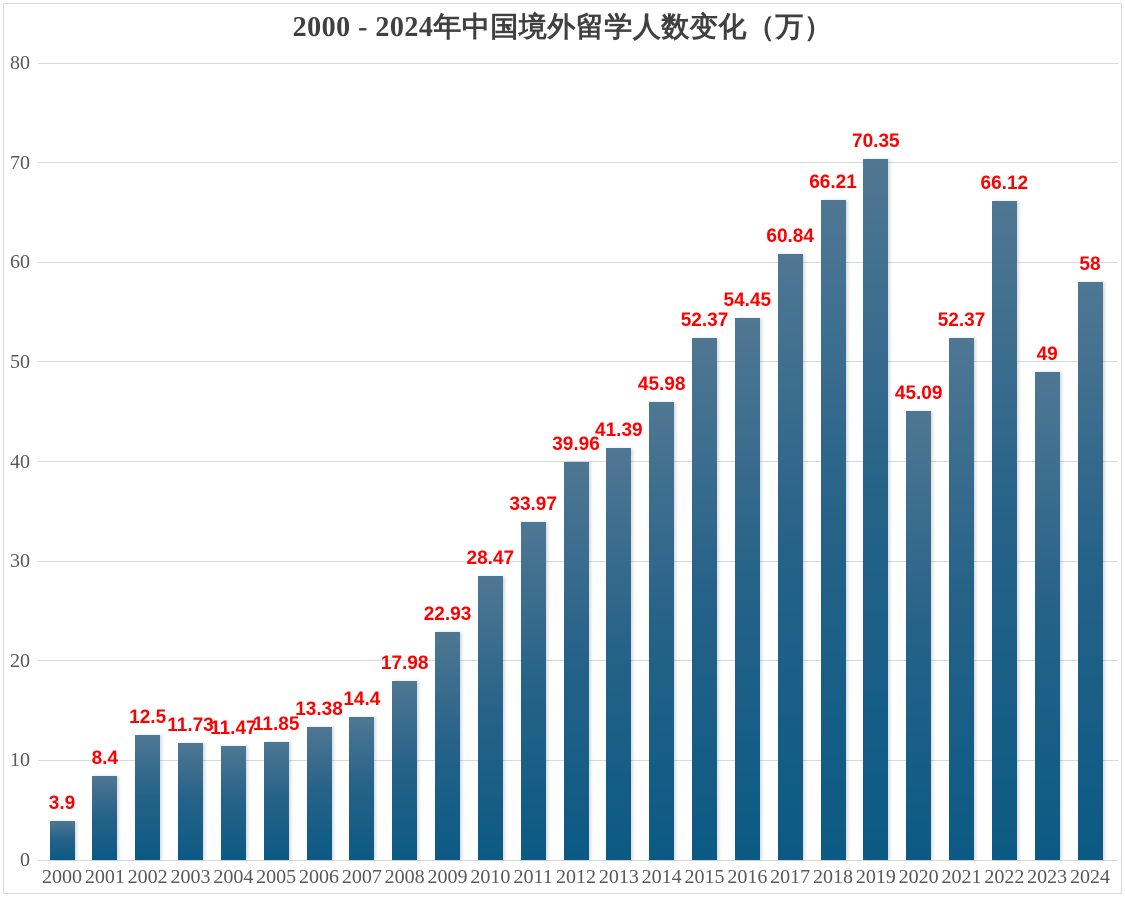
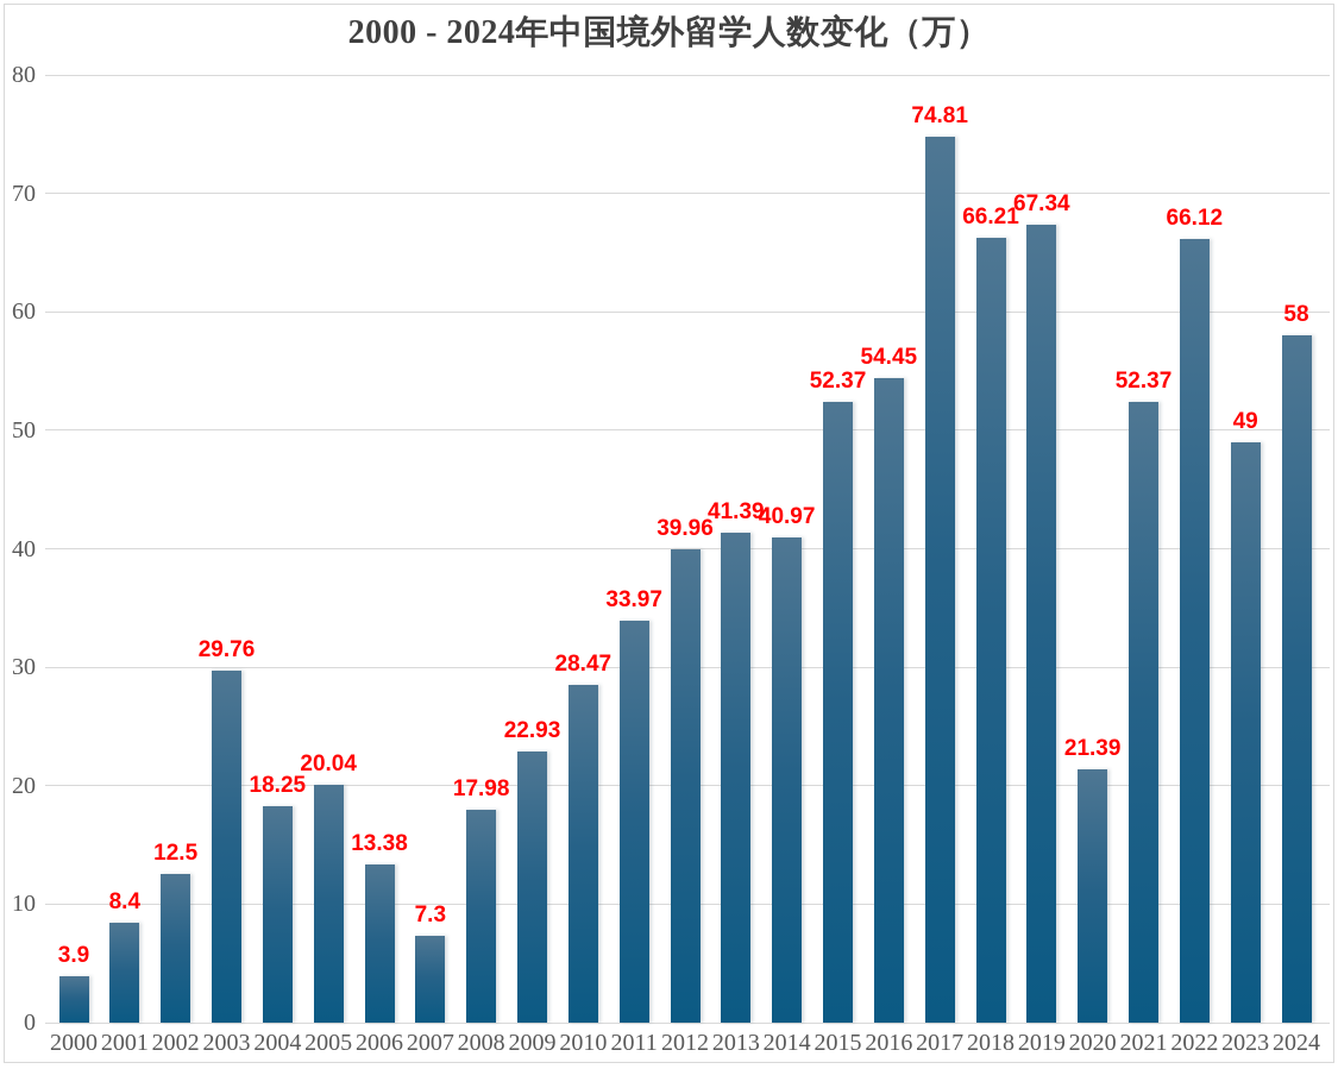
2003: 11.73 -> 29.76
2004: 11.47 -> 18.25
2005: 11.85 -> 20.04
2007: 14.4 -> 7.3
2014: 45.98 -> 40.97
2017: 60.84 -> 74.81
2019: 70.35 -> 67.34
2020: 45.09 -> 21.39
